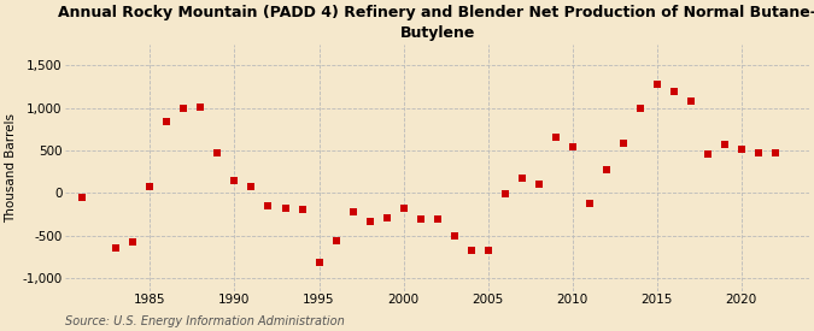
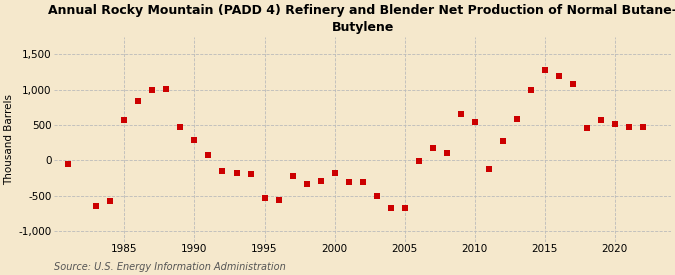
1985: 80 -> 580
1990: 140 -> 290
1995: -820 -> -540
